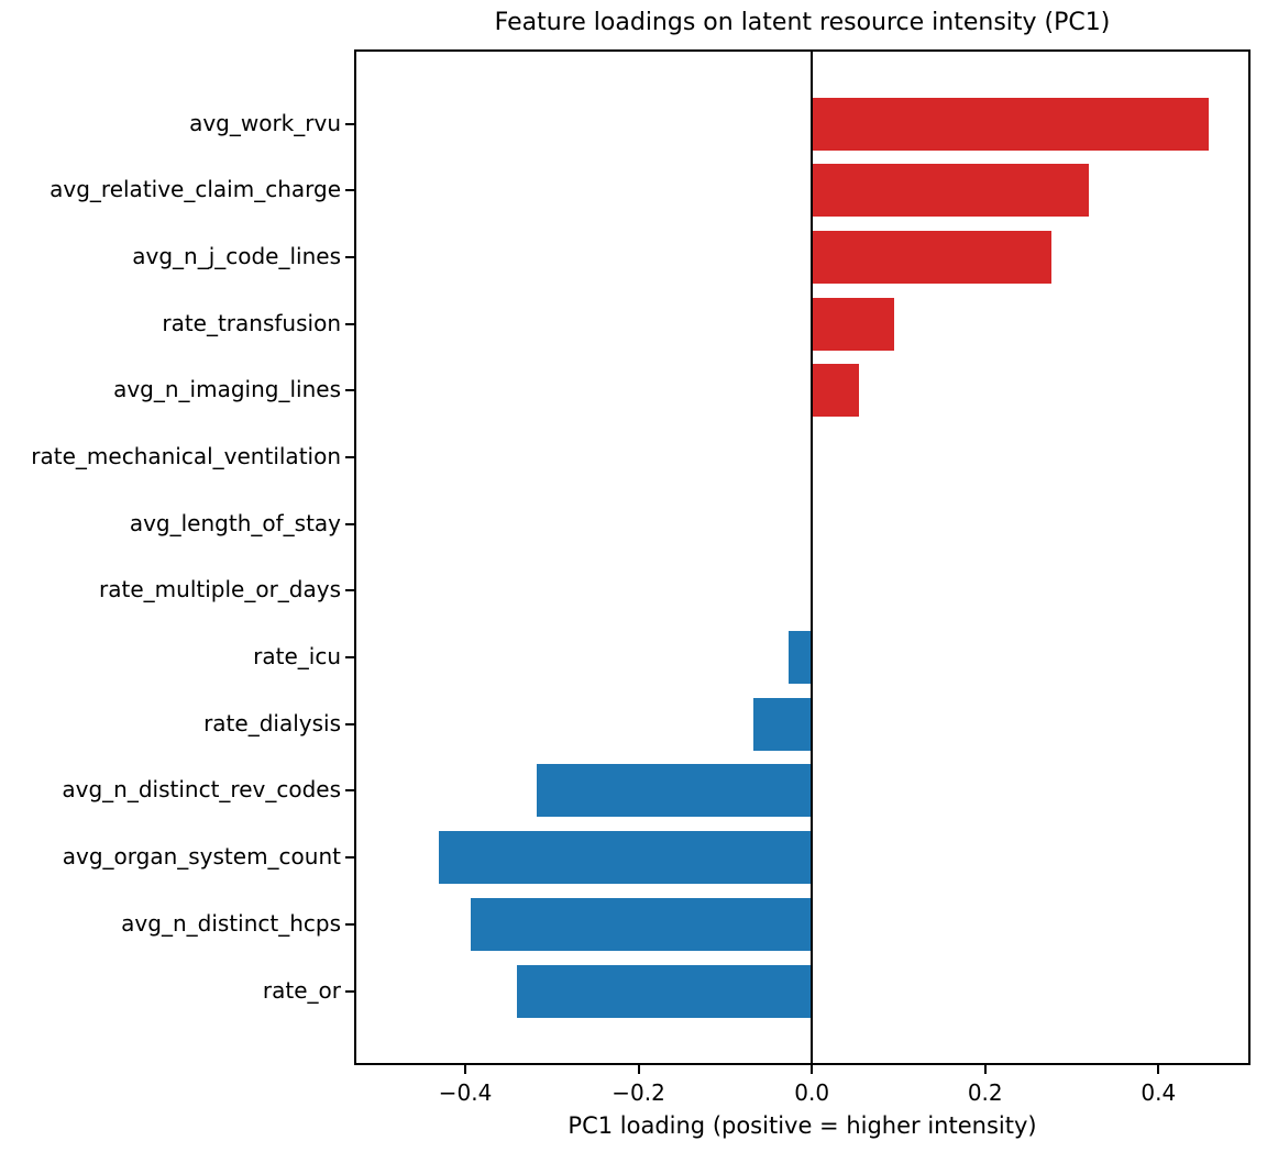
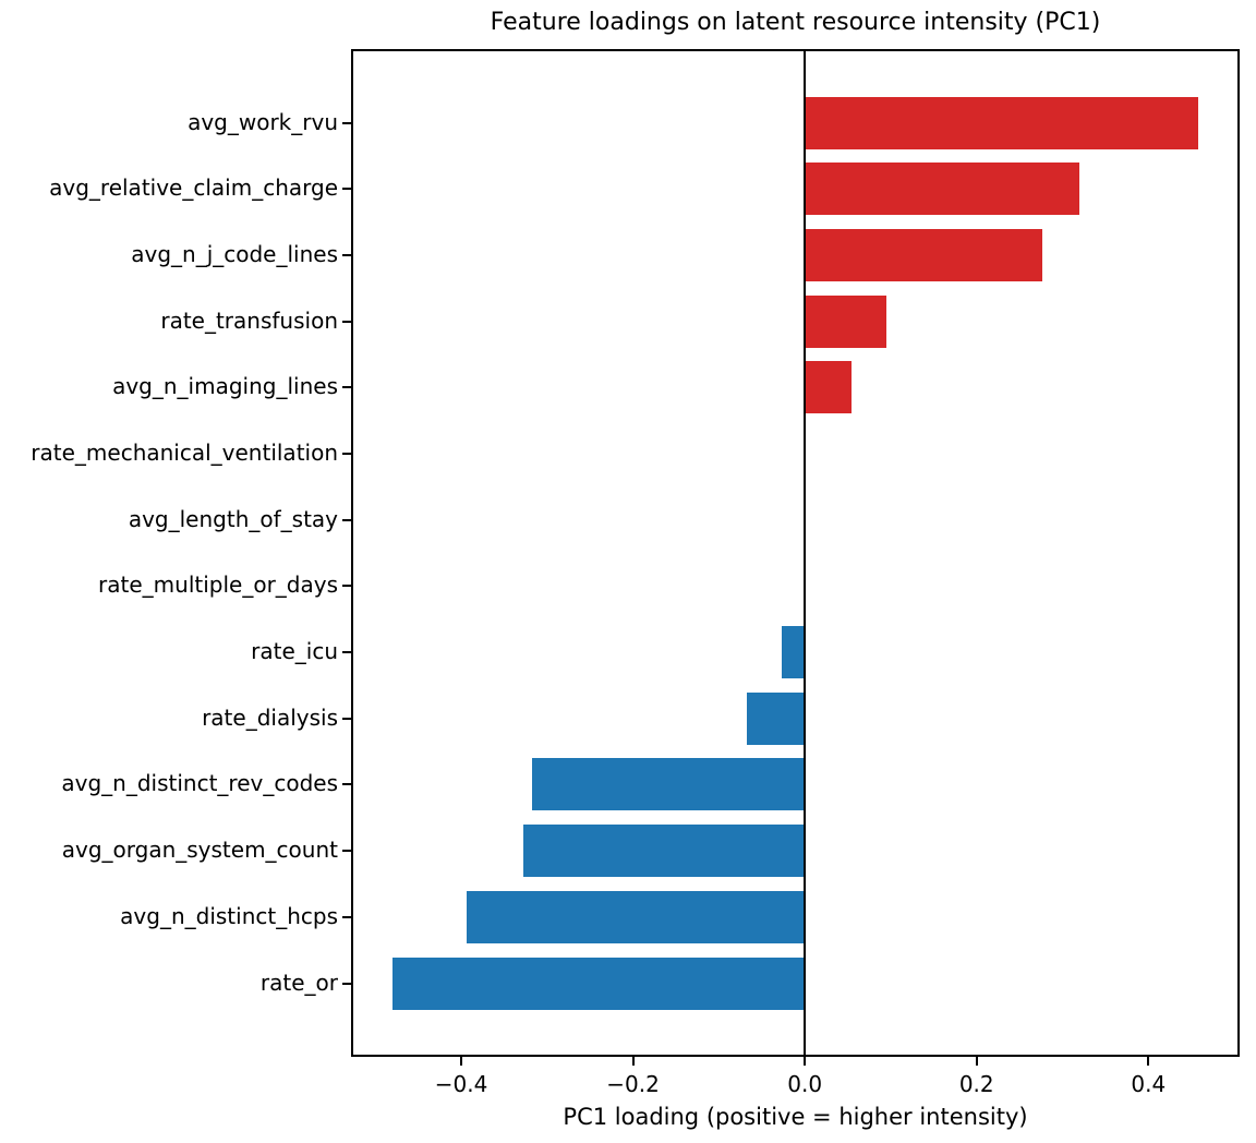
avg_organ_system_count: -0.43 -> -0.33
rate_or: -0.34 -> -0.48
